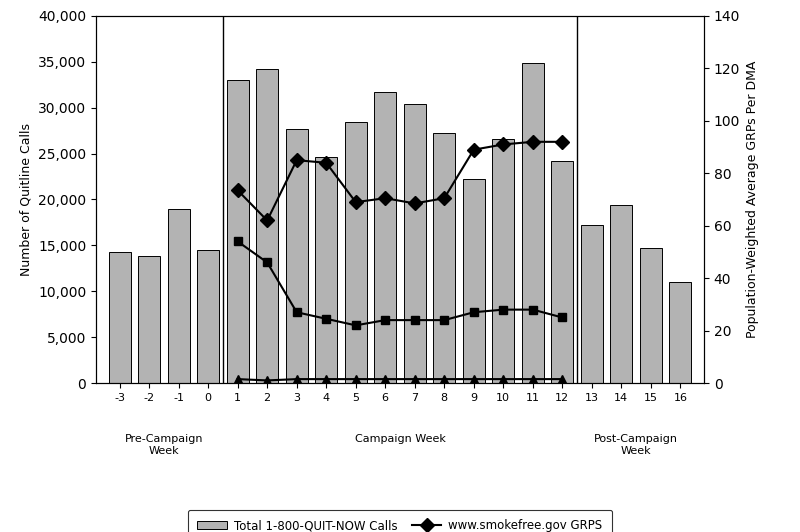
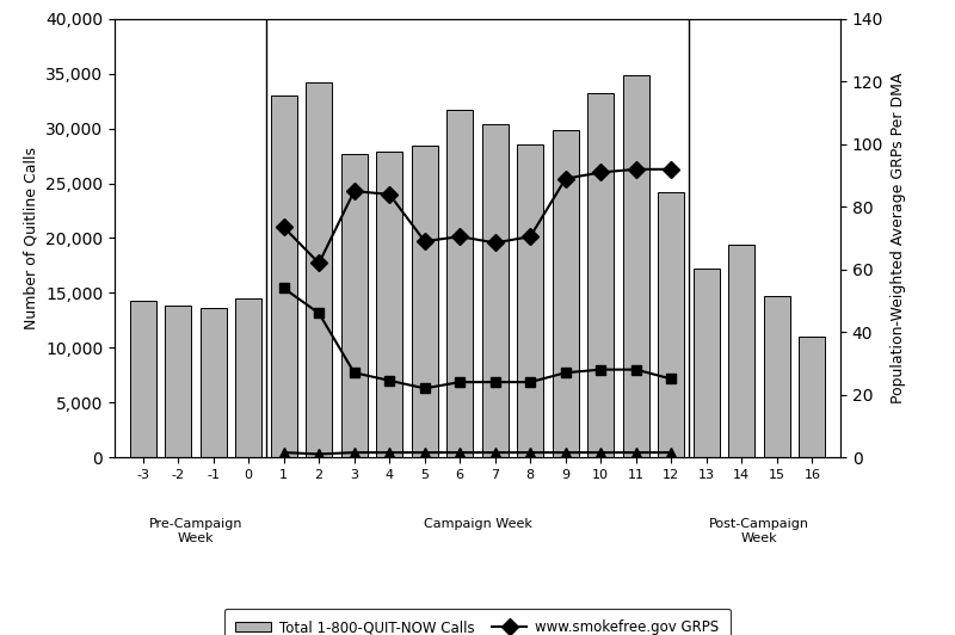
Total 1-800-QUIT-NOW Calls/-1: 19,000 -> 13,600
Total 1-800-QUIT-NOW Calls/4: 24,600 -> 27,900
Total 1-800-QUIT-NOW Calls/8: 27,200 -> 28,600
Total 1-800-QUIT-NOW Calls/9: 22,200 -> 29,900
Total 1-800-QUIT-NOW Calls/10: 26,600 -> 33,200
